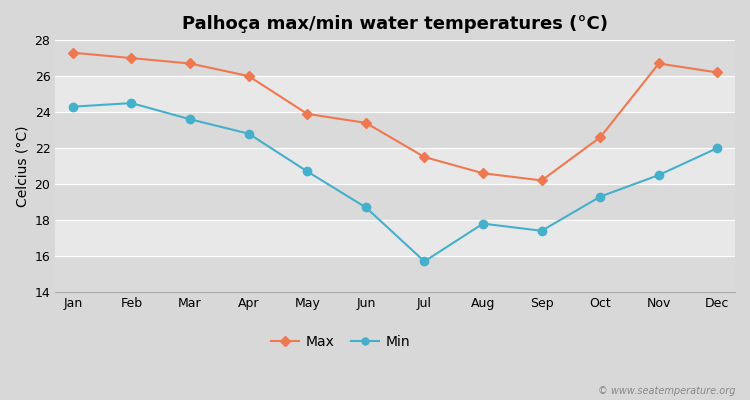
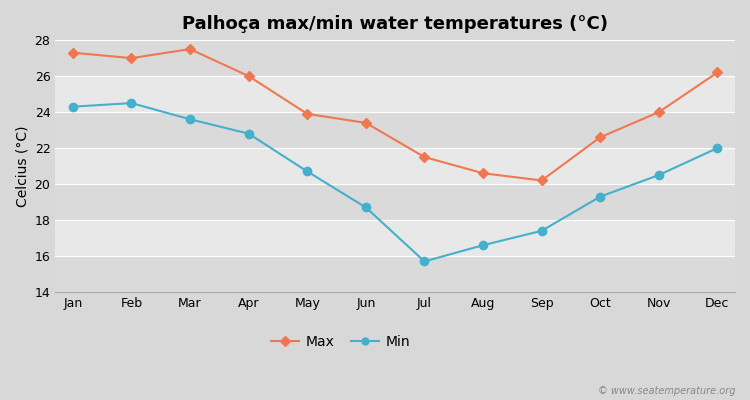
Max/Mar: 26.7 -> 27.5
Min/Aug: 17.8 -> 16.6
Max/Nov: 26.7 -> 24.0
